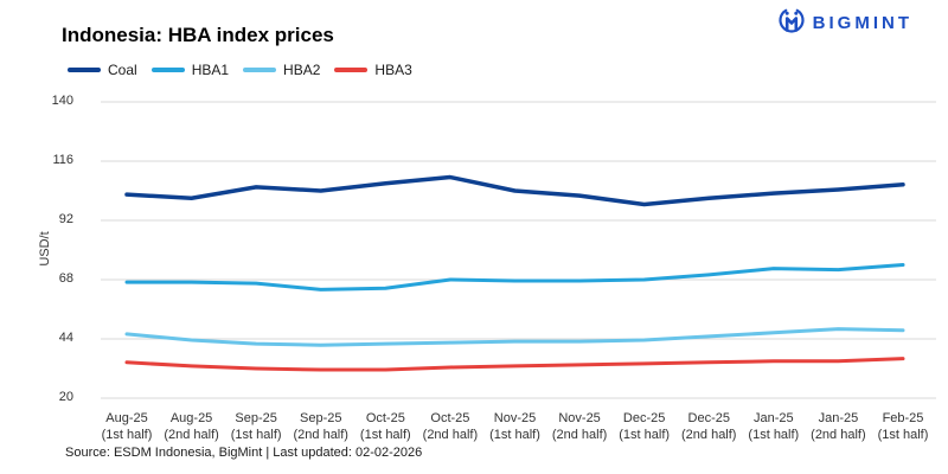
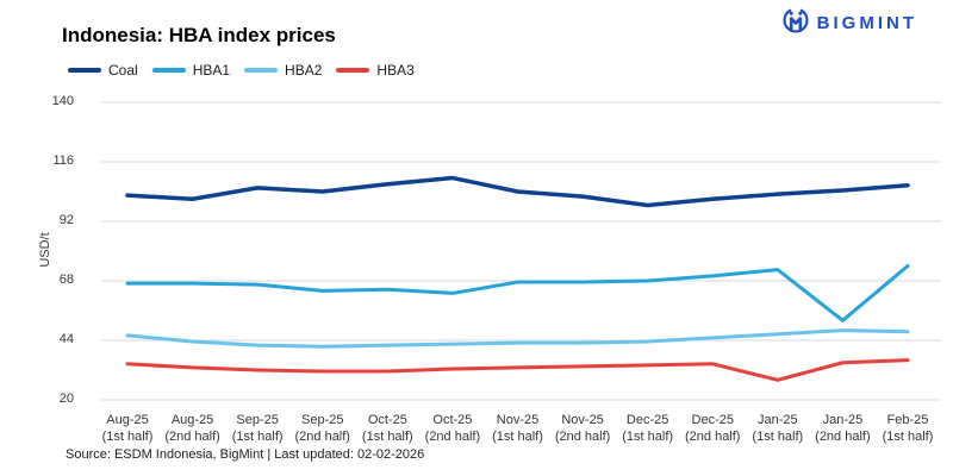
HBA1/Oct-25 (2nd half): 68 -> 63
HBA3/Jan-25 (1st half): 35 -> 28
HBA1/Jan-25 (2nd half): 72 -> 52
